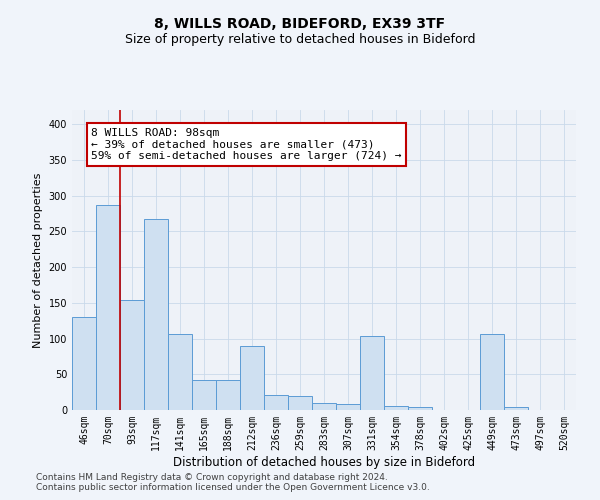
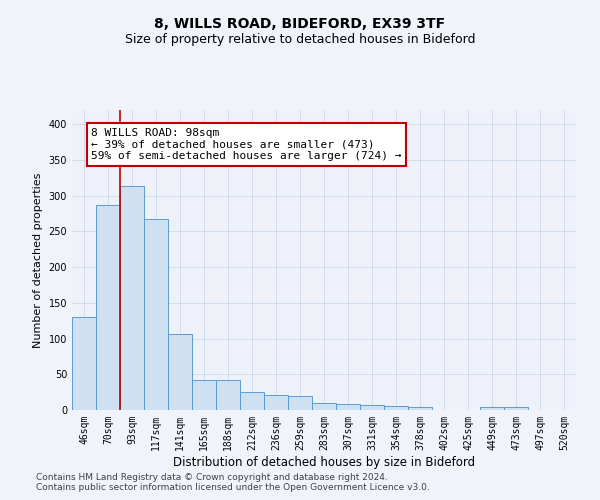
93sqm: 154 -> 313
212sqm: 90 -> 25
331sqm: 104 -> 7
449sqm: 106 -> 4
